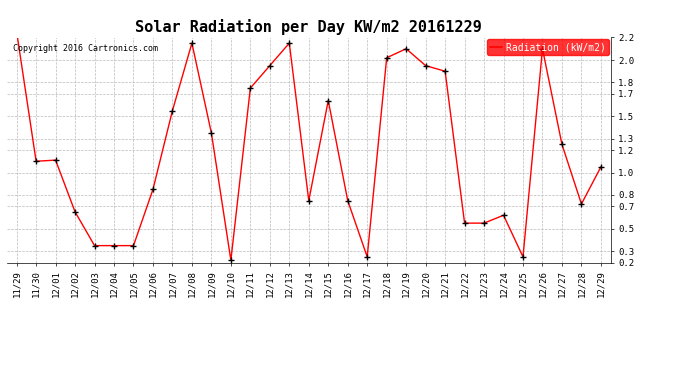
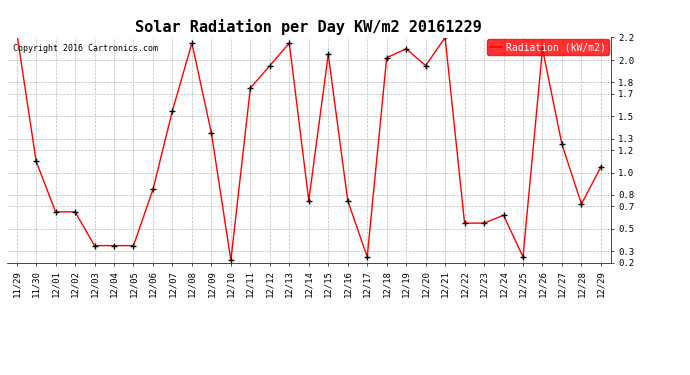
12/01: 1.11 -> 0.65
12/15: 1.64 -> 2.05
12/21: 1.90 -> 2.20
